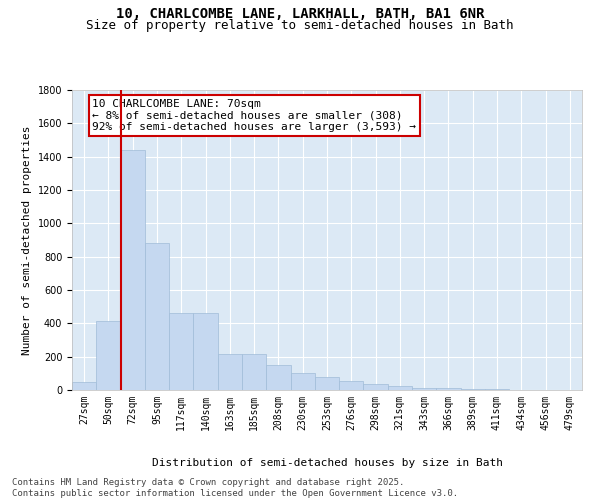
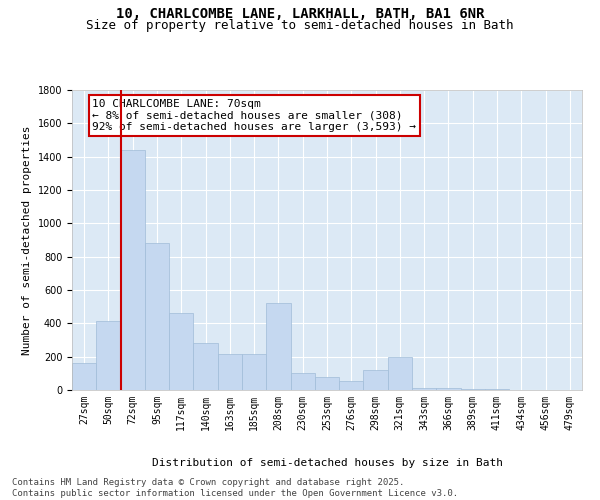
27sqm: 50 -> 160
140sqm: 460 -> 280
208sqm: 150 -> 520
298sqm: 40 -> 120
321sqm: 20 -> 200
